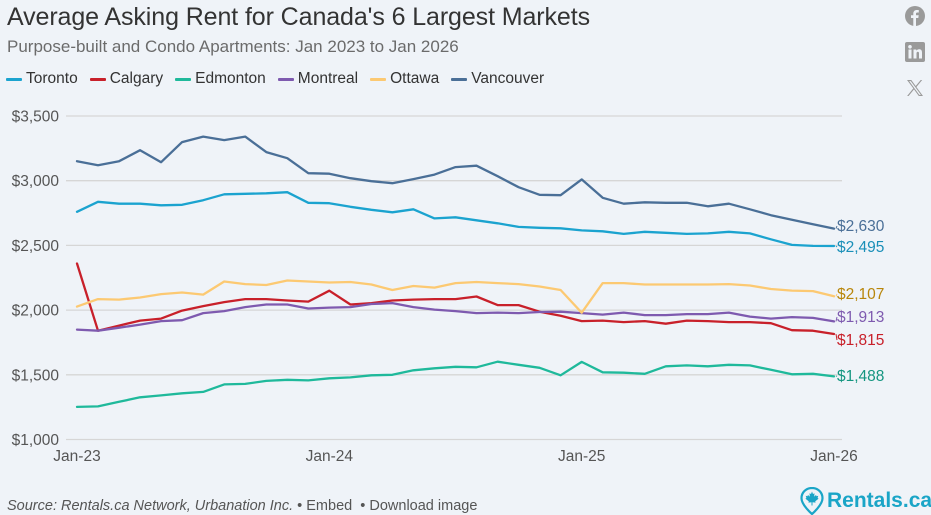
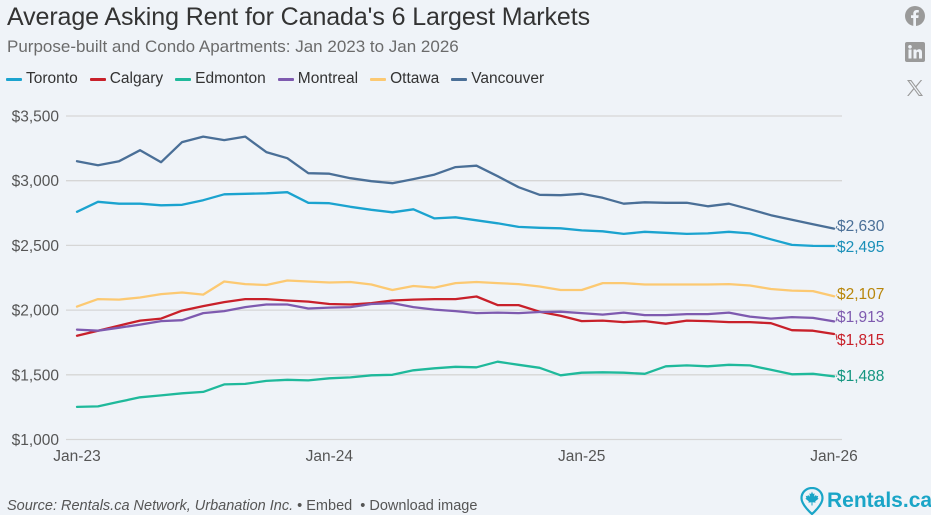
Calgary/Jan-23: $2360 -> $1800
Calgary/Jan-24: $2150 -> $2050
Edmonton/Jan-25: $1600 -> $1520
Ottawa/Jan-25: $1980 -> $2160
Vancouver/Jan-25: $3010 -> $2900
